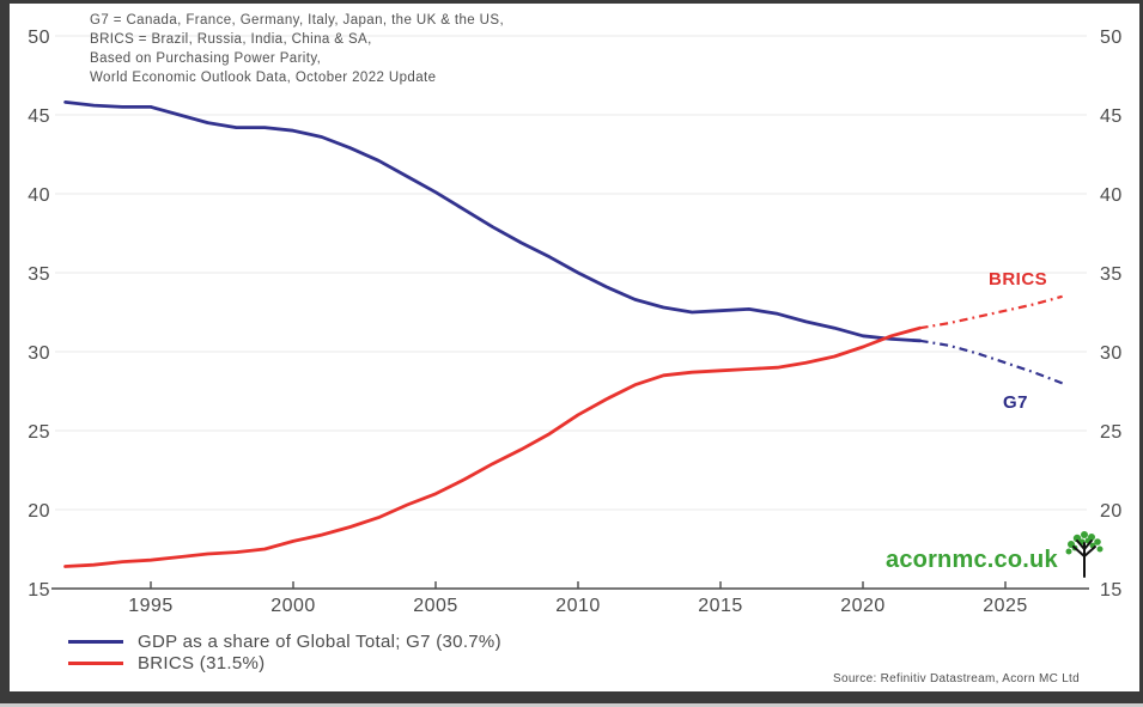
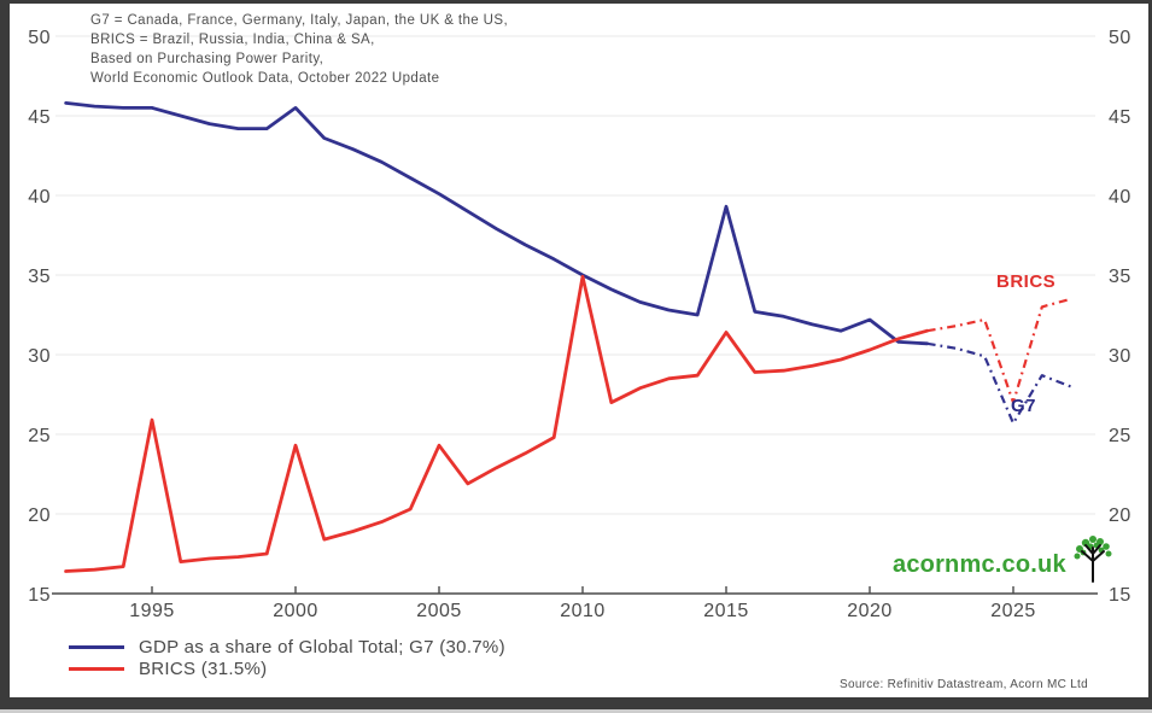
BRICS/1995: 16.8 -> 25.9
G7/2000: 44.0 -> 45.5
BRICS/2000: 18.0 -> 24.3
BRICS/2005: 21.0 -> 24.3
BRICS/2010: 26.0 -> 34.9
G7/2015: 32.6 -> 39.3
BRICS/2015: 28.8 -> 31.4
G7/2020: 31.0 -> 32.2
G7/2025: 29.3 -> 25.7
BRICS/2025: 32.6 -> 27.0
